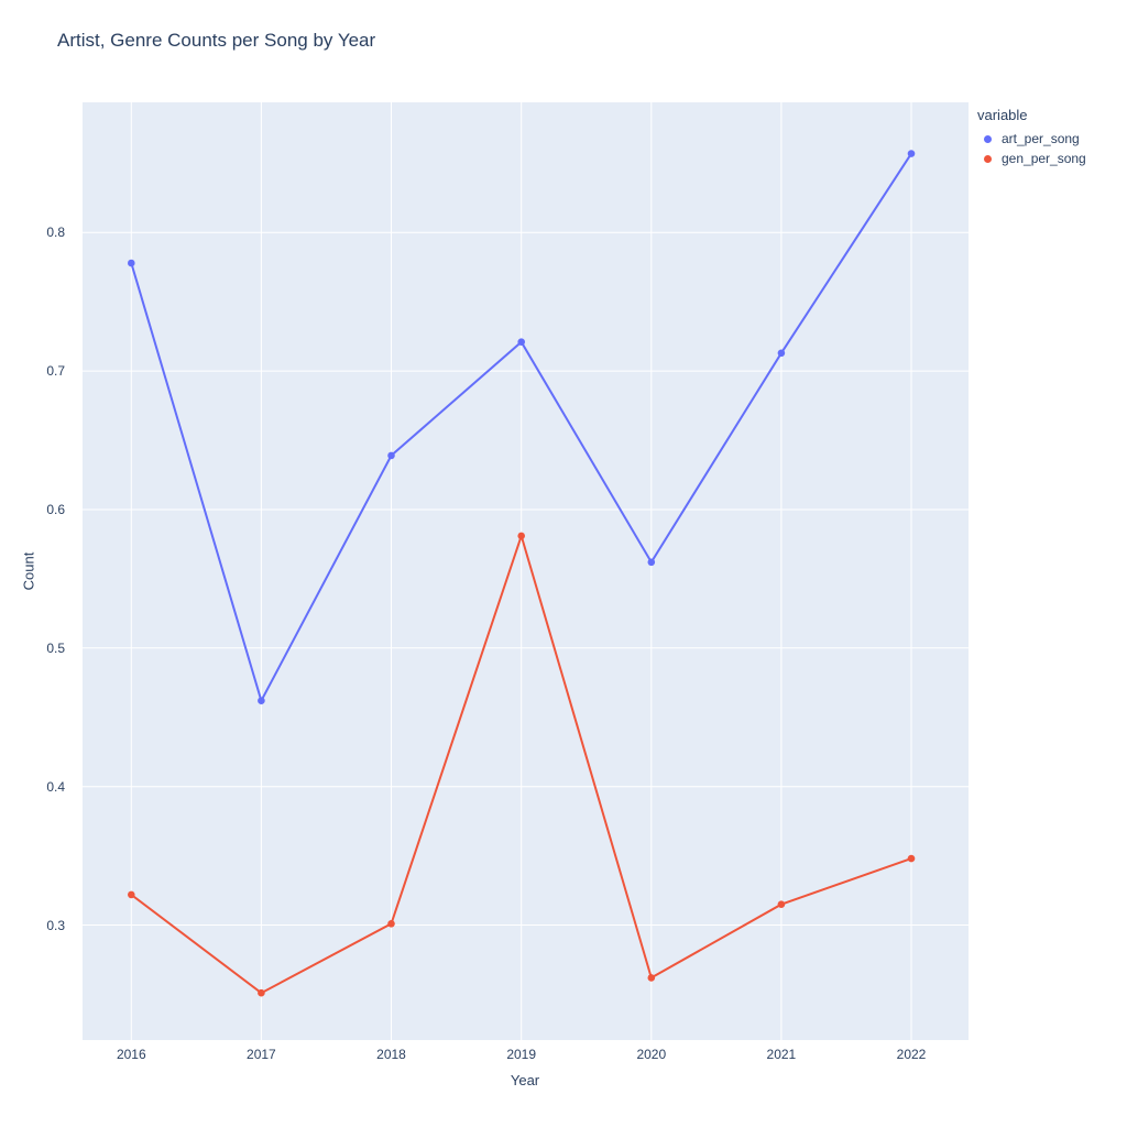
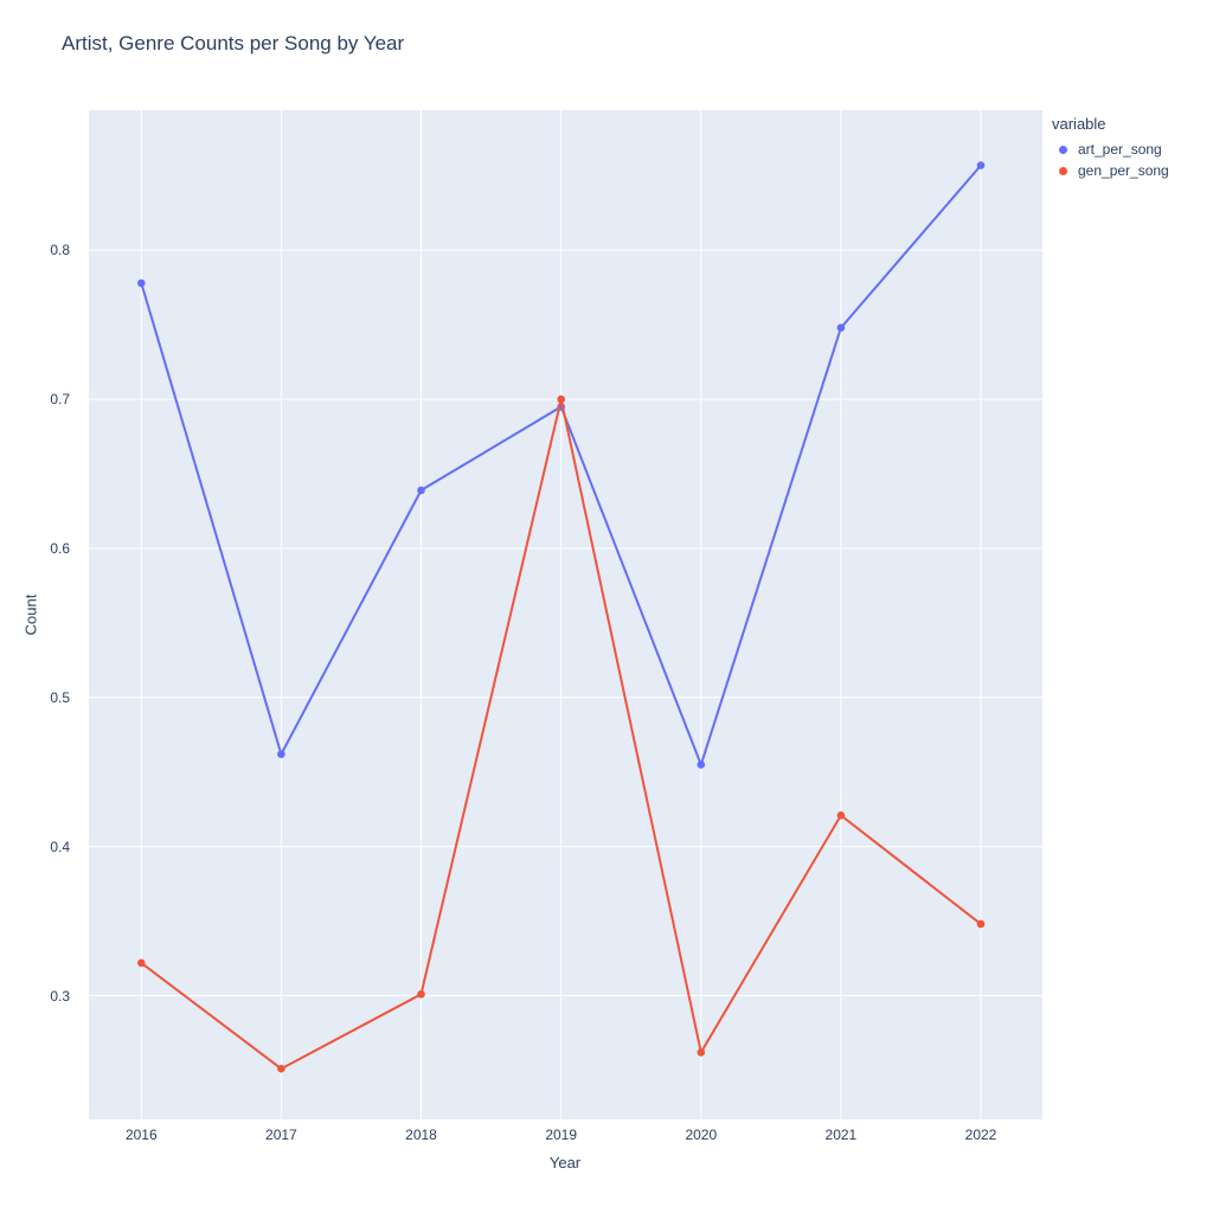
art_per_song/2019: 0.721 -> 0.695
gen_per_song/2019: 0.581 -> 0.700
art_per_song/2020: 0.562 -> 0.455
art_per_song/2021: 0.713 -> 0.748
gen_per_song/2021: 0.315 -> 0.421
